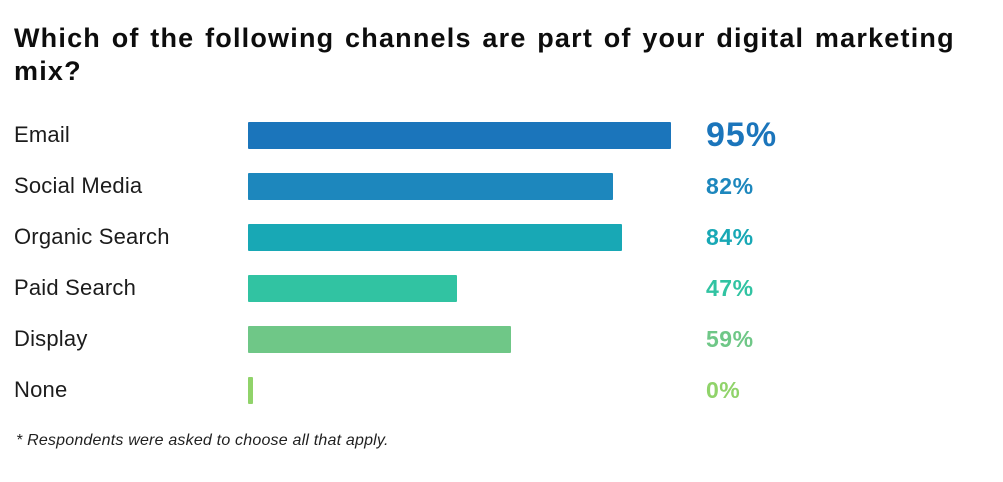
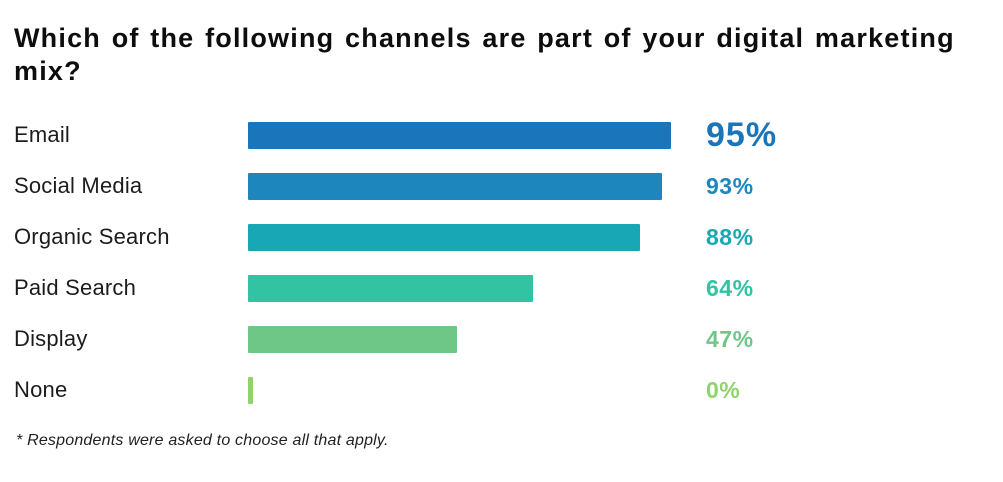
Social Media: 82% -> 93%
Organic Search: 84% -> 88%
Paid Search: 47% -> 64%
Display: 59% -> 47%
